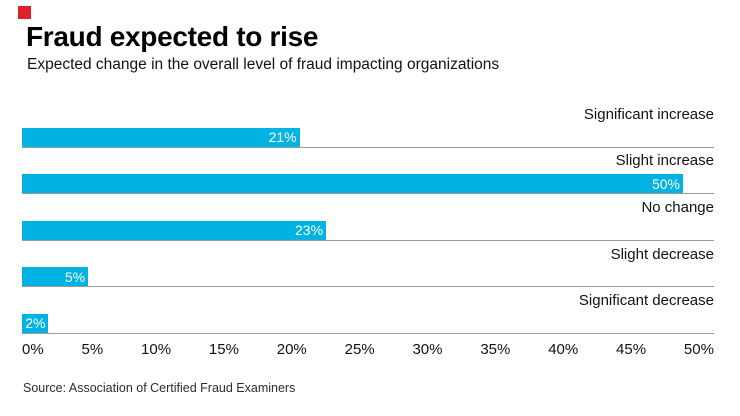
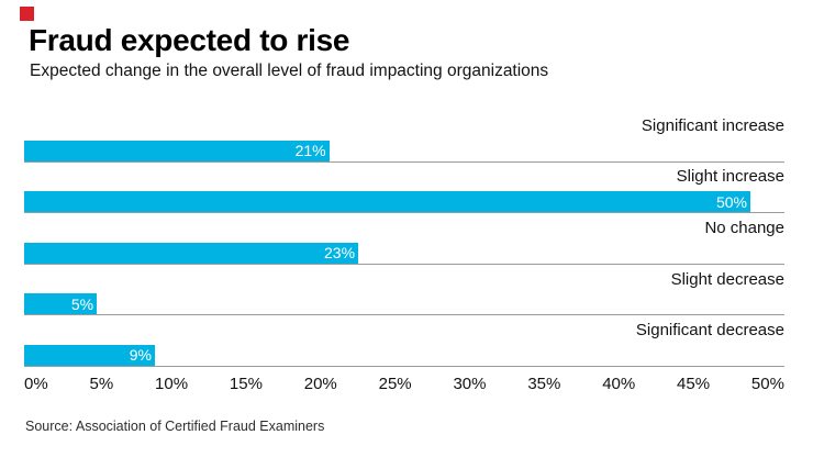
Significant decrease: 2% -> 9%
